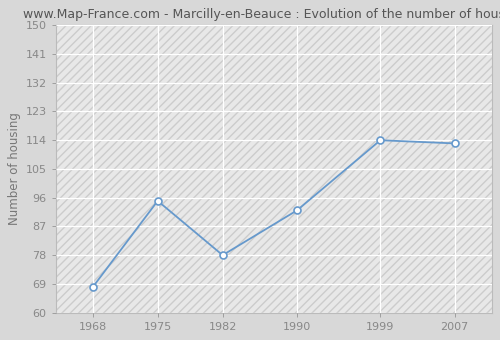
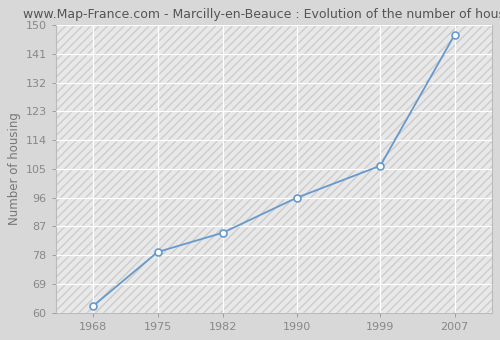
1968: 68 -> 62
1975: 95 -> 79
1982: 78 -> 85
1990: 92 -> 96
1999: 114 -> 106
2007: 113 -> 147
